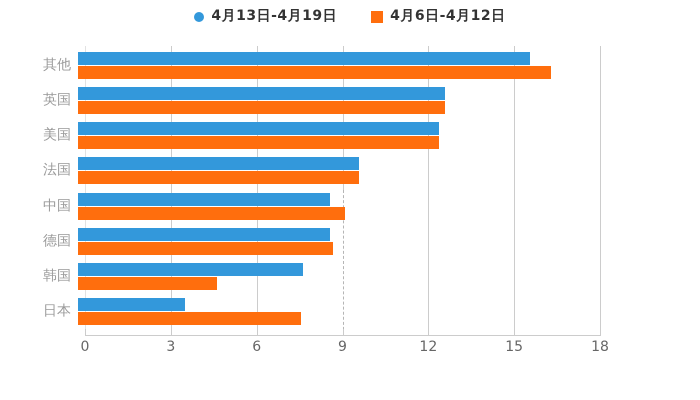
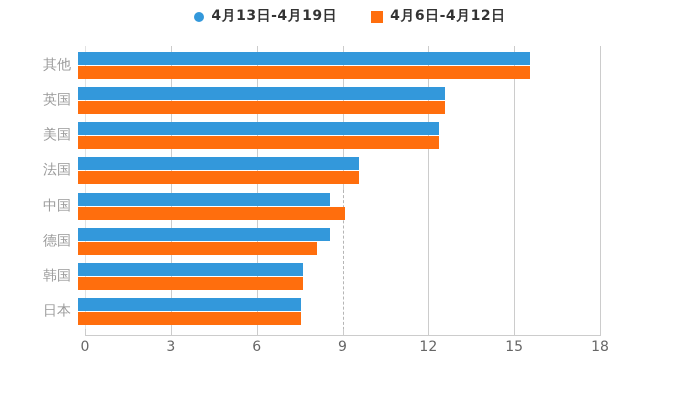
4月6日-4月12日/其他: 16.3 -> 15.6
4月6日-4月12日/德国: 8.8 -> 8.2
4月6日-4月12日/韩国: 4.8 -> 7.8
4月13日-4月19日/日本: 3.7 -> 7.7
